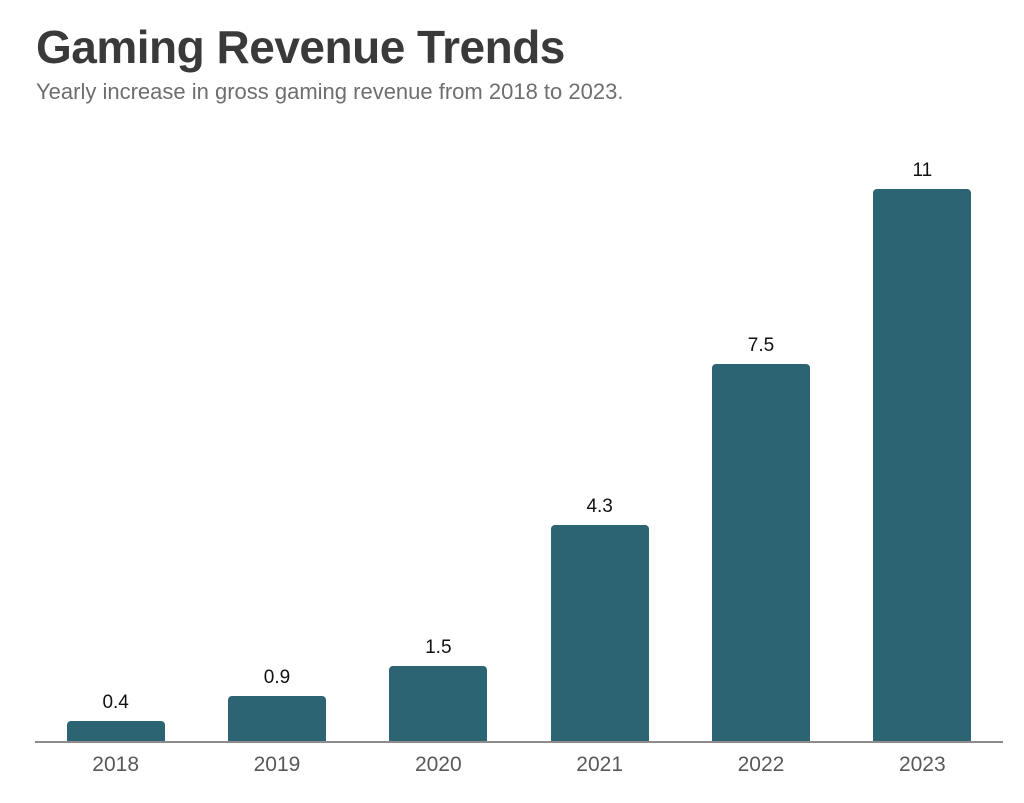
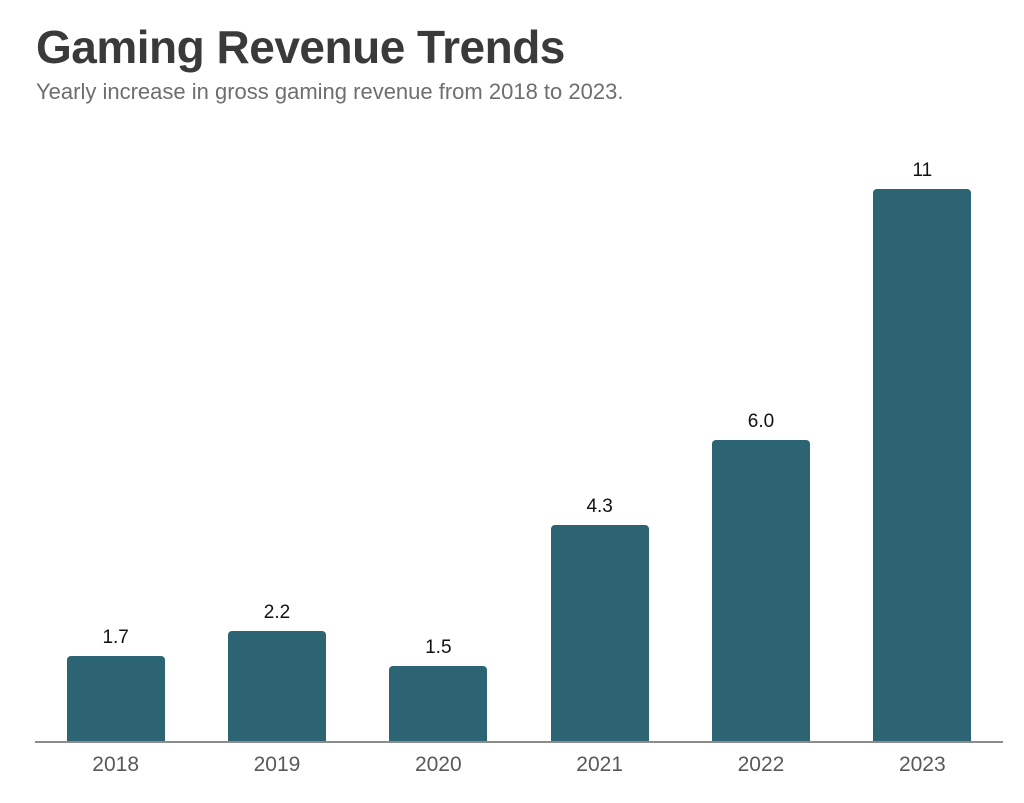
2018: 0.4 -> 1.7
2019: 0.9 -> 2.2
2022: 7.5 -> 6.0
